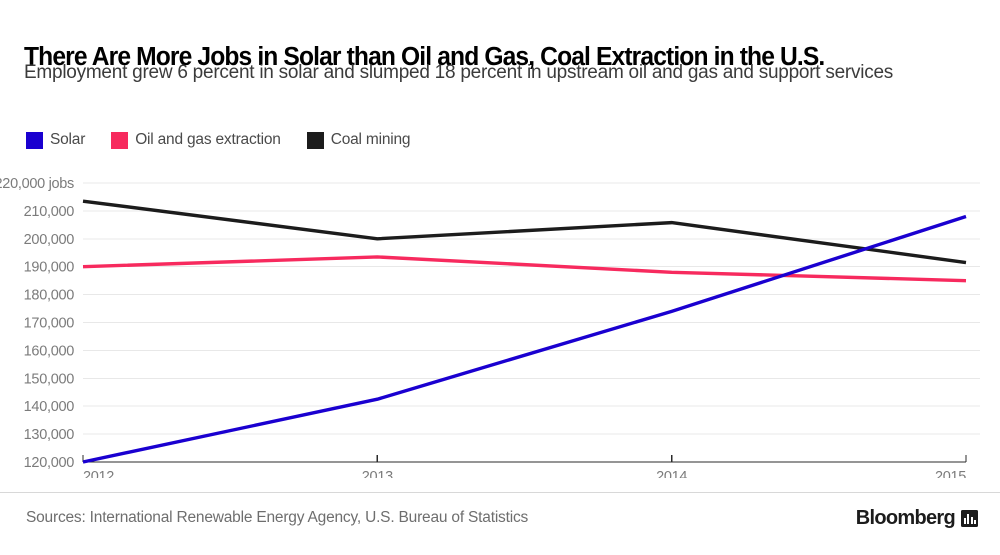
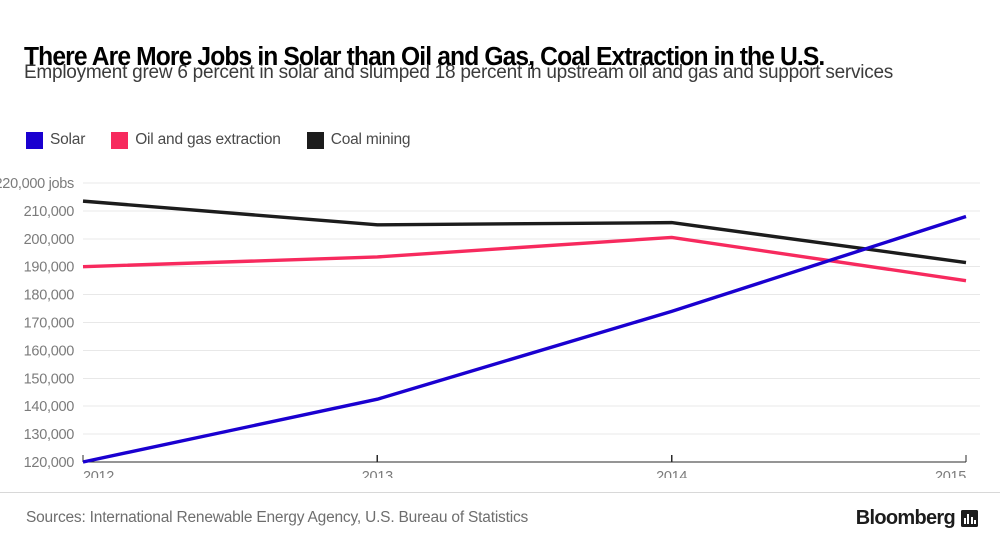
Coal mining/2013: 200000 -> 205000
Oil and gas extraction/2014: 188000 -> 200000
